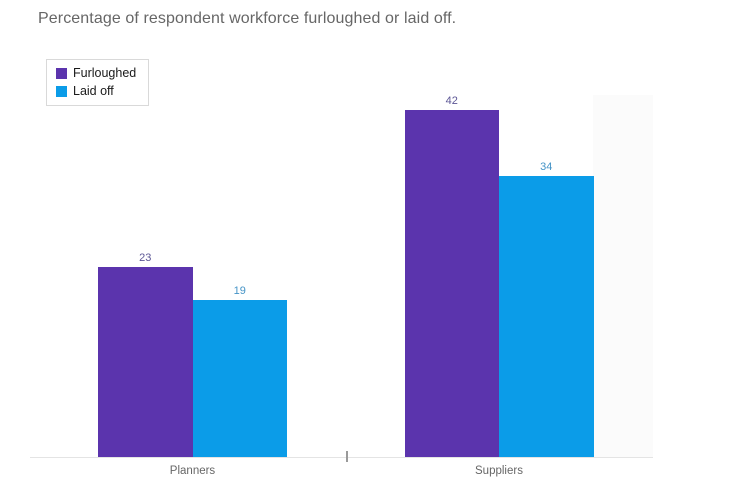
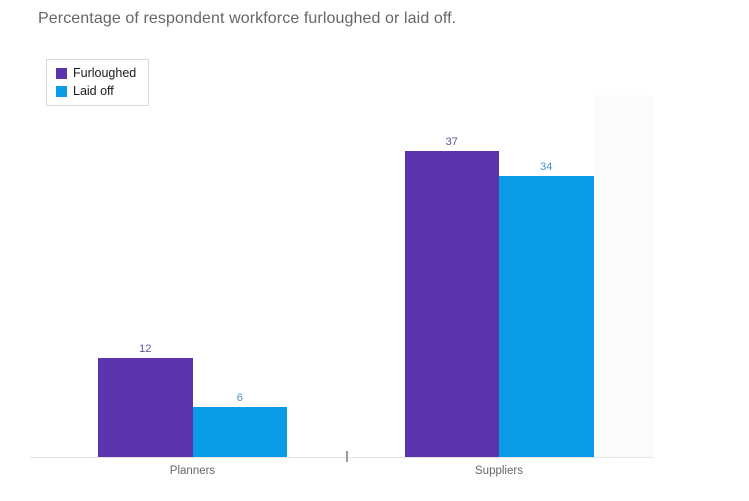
Furloughed/Planners: 23 -> 12
Laid off/Planners: 19 -> 6
Furloughed/Suppliers: 42 -> 37
